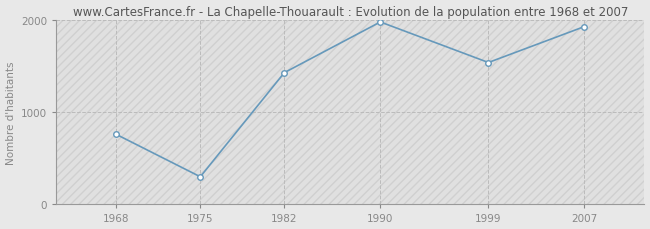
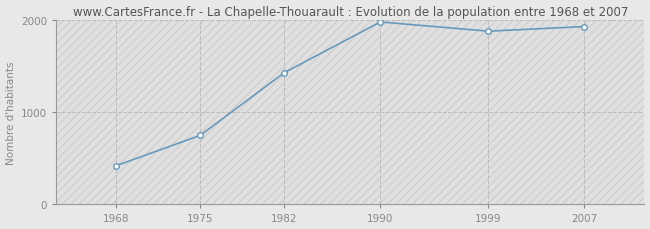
1968: 760 -> 420
1975: 300 -> 750
1999: 1540 -> 1880
